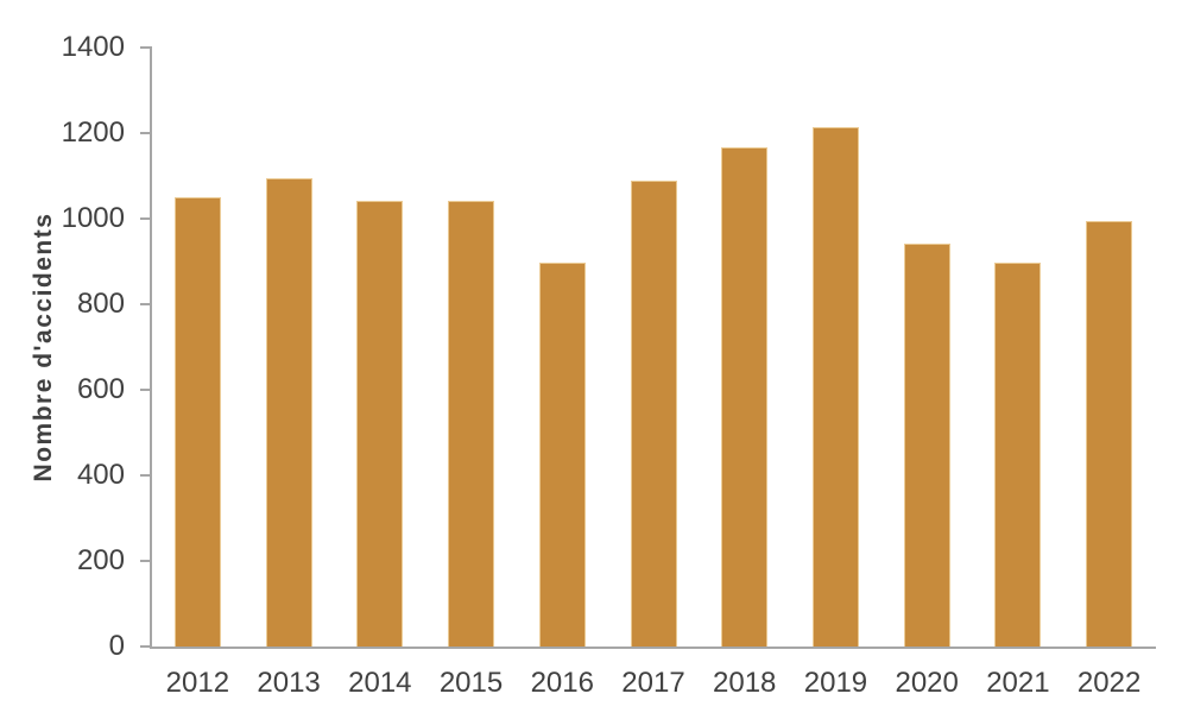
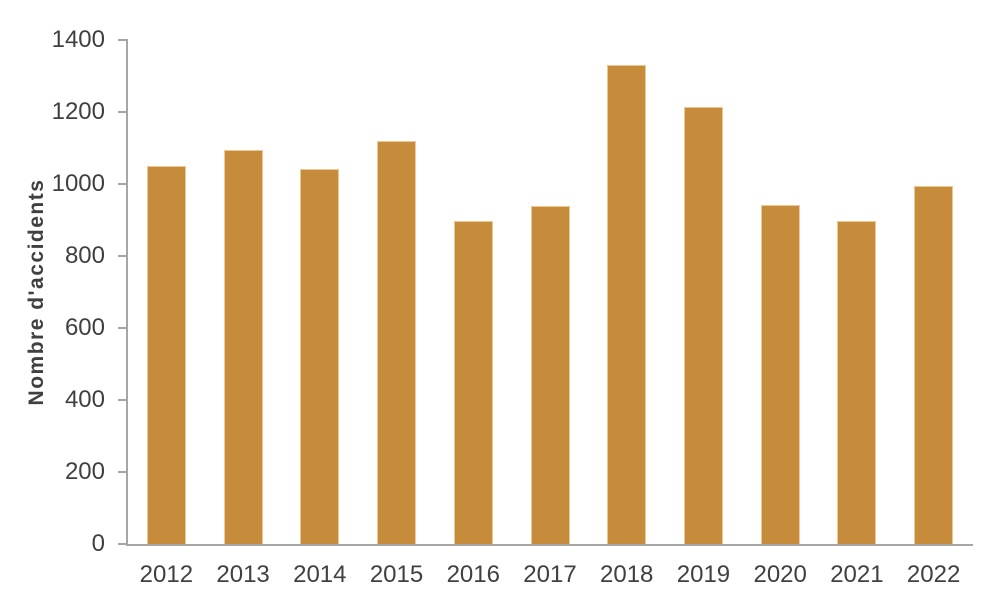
2015: 1040 -> 1120
2017: 1090 -> 940
2018: 1170 -> 1330
